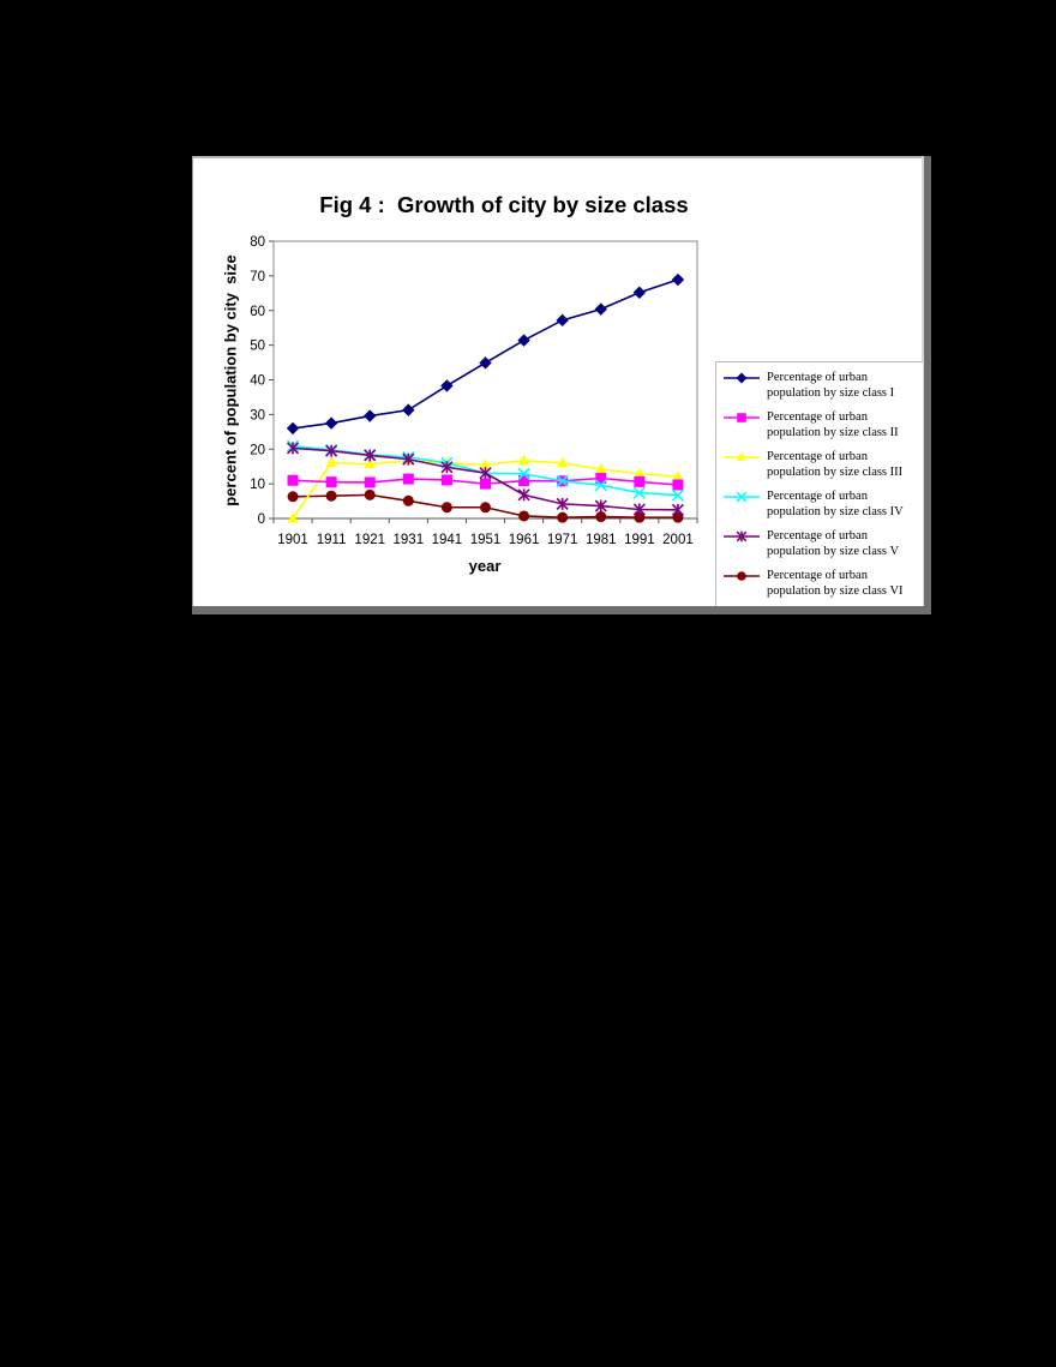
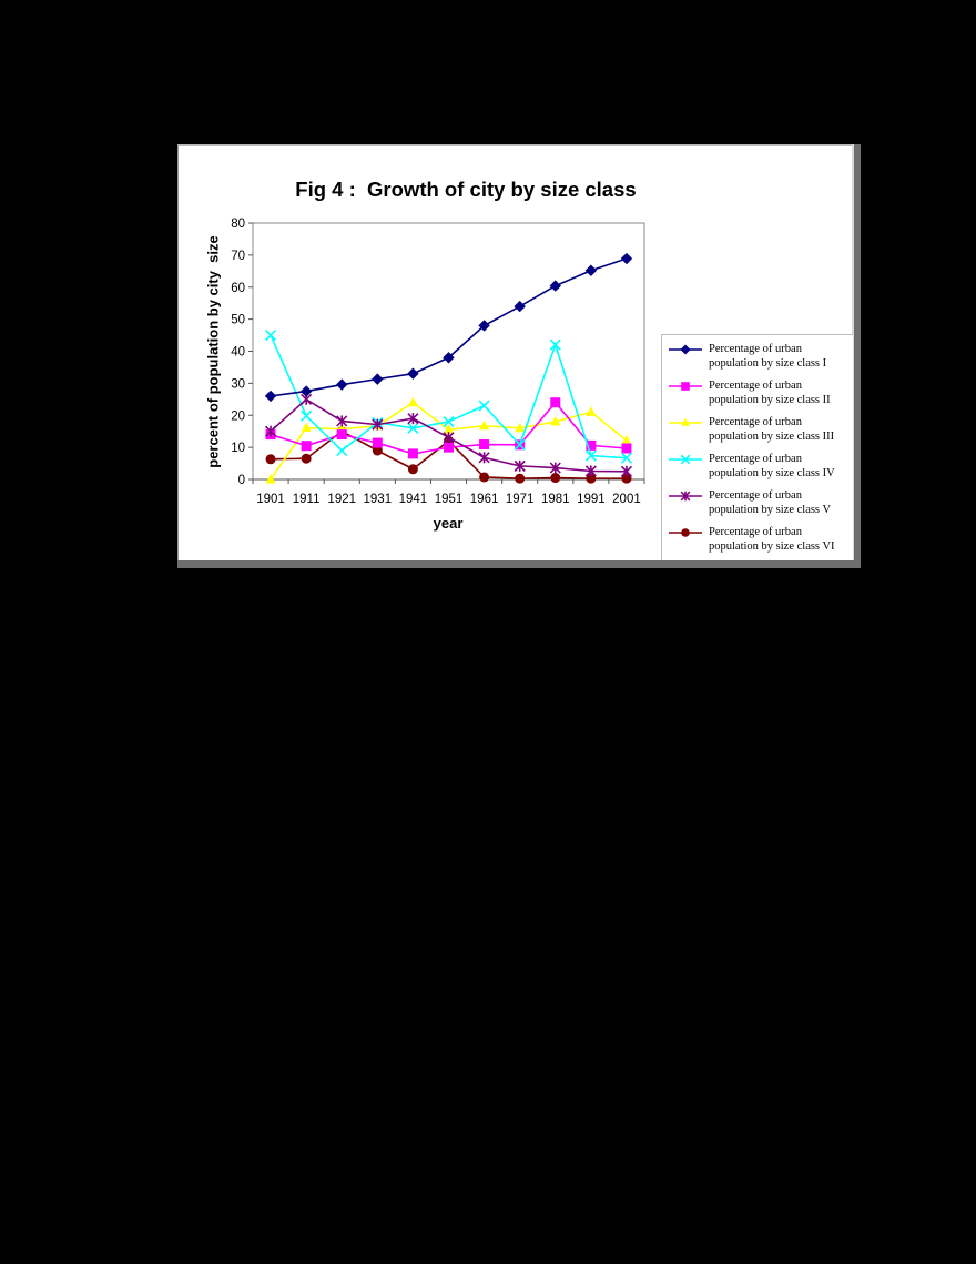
Percentage of urban population by size class II/1901: 11 -> 14
Percentage of urban population by size class IV/1901: 21 -> 45
Percentage of urban population by size class V/1901: 20 -> 15
Percentage of urban population by size class V/1911: 20 -> 25
Percentage of urban population by size class II/1921: 10 -> 14
Percentage of urban population by size class IV/1921: 18 -> 9
Percentage of urban population by size class VI/1921: 7 -> 15
Percentage of urban population by size class VI/1931: 5 -> 9
Percentage of urban population by size class I/1941: 38 -> 33
Percentage of urban population by size class II/1941: 11 -> 8
Percentage of urban population by size class III/1941: 16 -> 24
Percentage of urban population by size class V/1941: 15 -> 19
Percentage of urban population by size class I/1951: 45 -> 38
Percentage of urban population by size class IV/1951: 13 -> 18
Percentage of urban population by size class VI/1951: 3 -> 12
Percentage of urban population by size class I/1961: 51 -> 48
Percentage of urban population by size class IV/1961: 13 -> 23
Percentage of urban population by size class I/1971: 57 -> 54
Percentage of urban population by size class II/1981: 12 -> 24
Percentage of urban population by size class III/1981: 14 -> 18
Percentage of urban population by size class IV/1981: 10 -> 42
Percentage of urban population by size class III/1991: 13 -> 21
